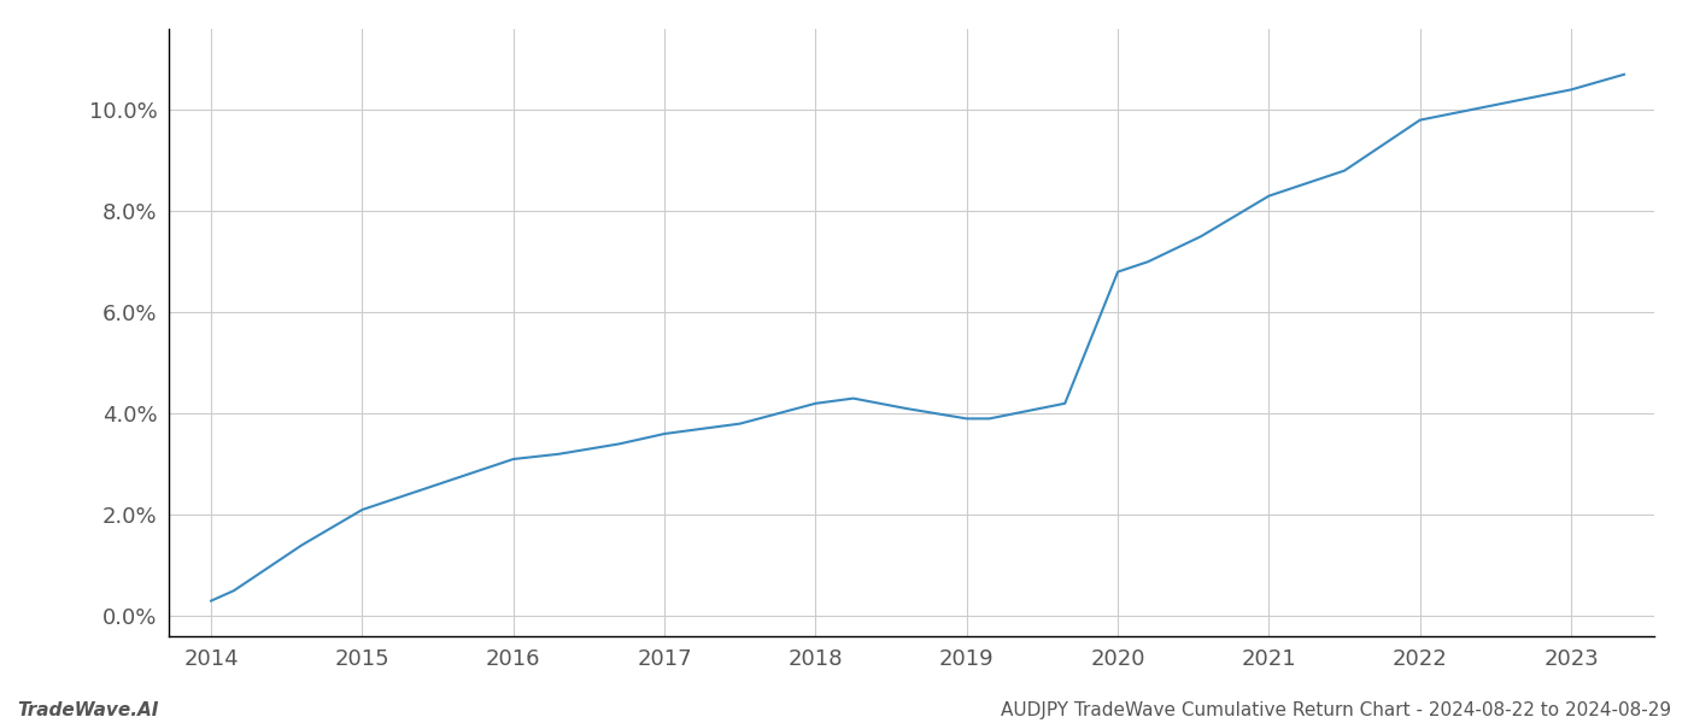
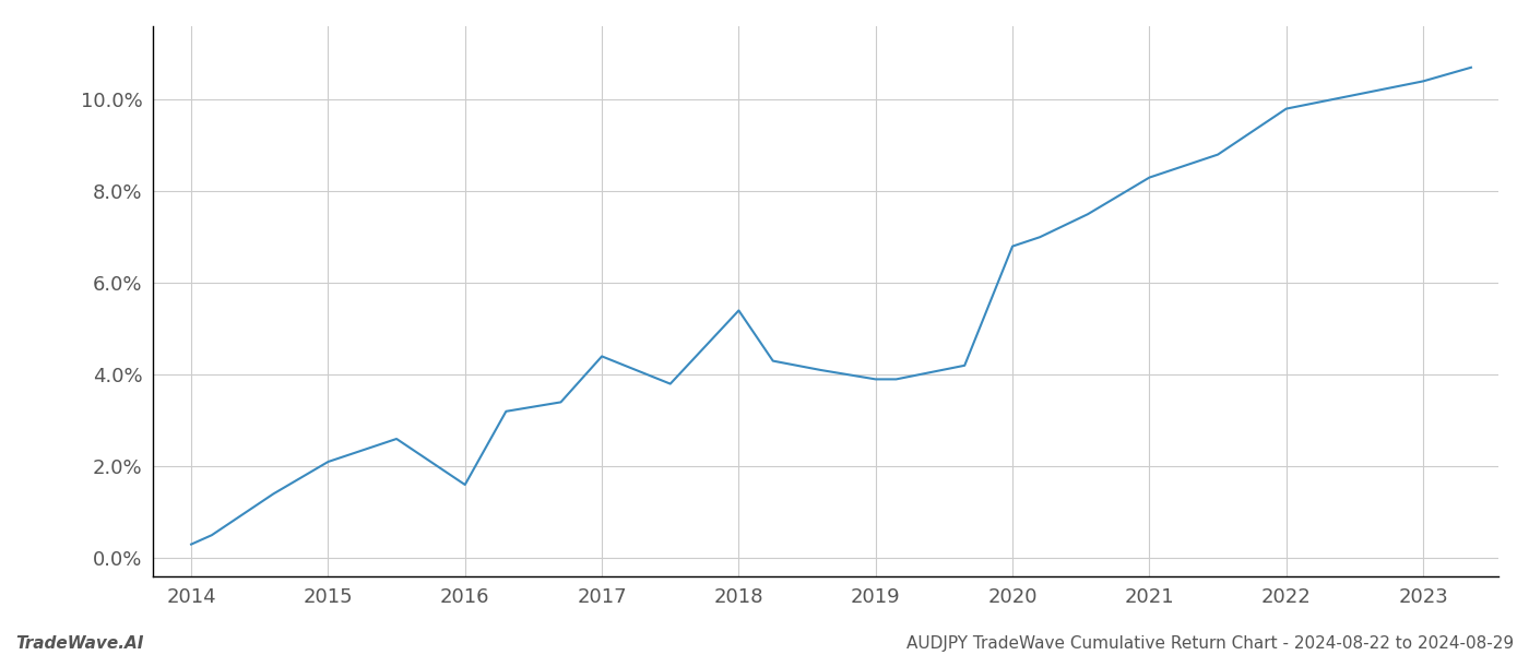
2016: 3.1% -> 1.6%
2017: 3.6% -> 4.4%
2018: 4.2% -> 5.4%
